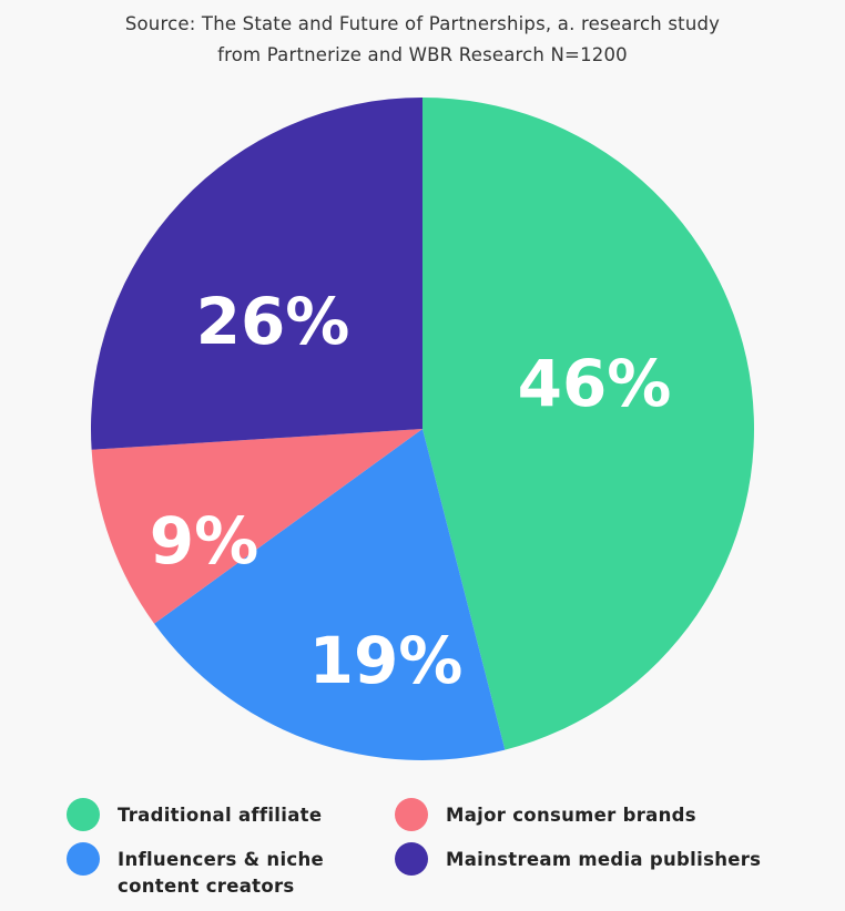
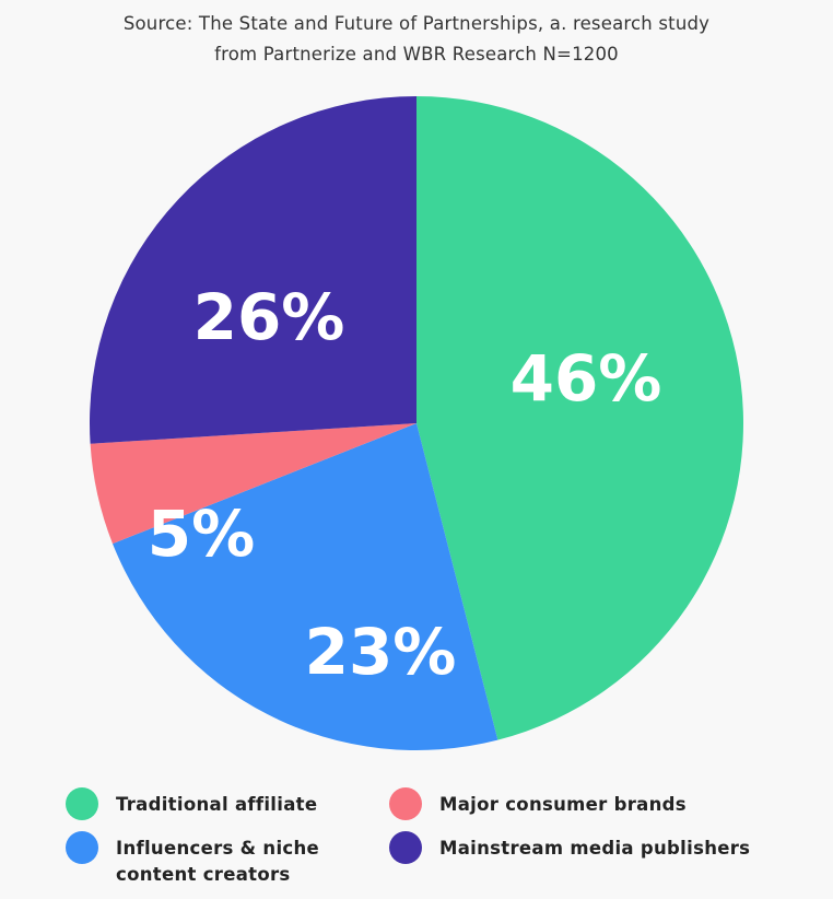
Influencers & niche content creators: 19% -> 23%
Major consumer brands: 9% -> 5%
